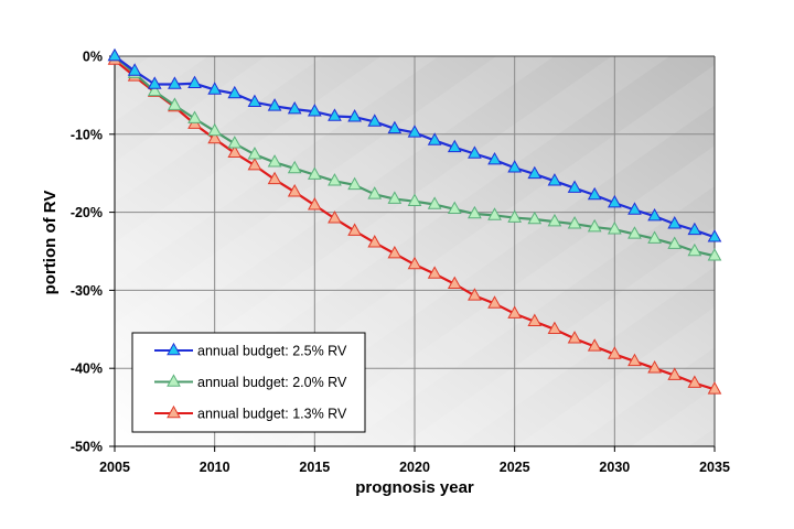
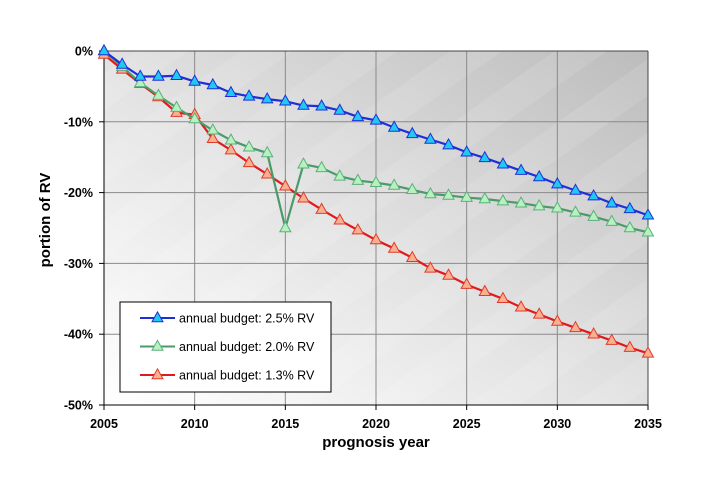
annual budget: 1.3% RV/2010: -11% -> -9%
annual budget: 2.0% RV/2015: -15% -> -25%
